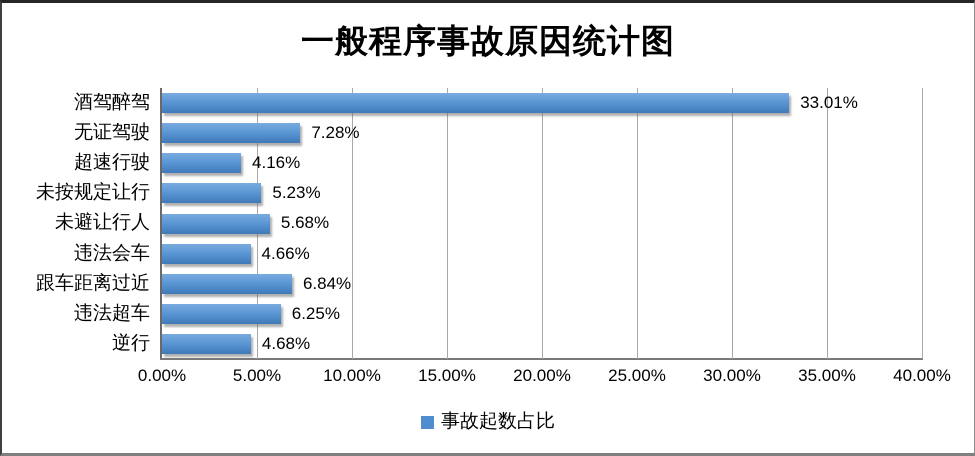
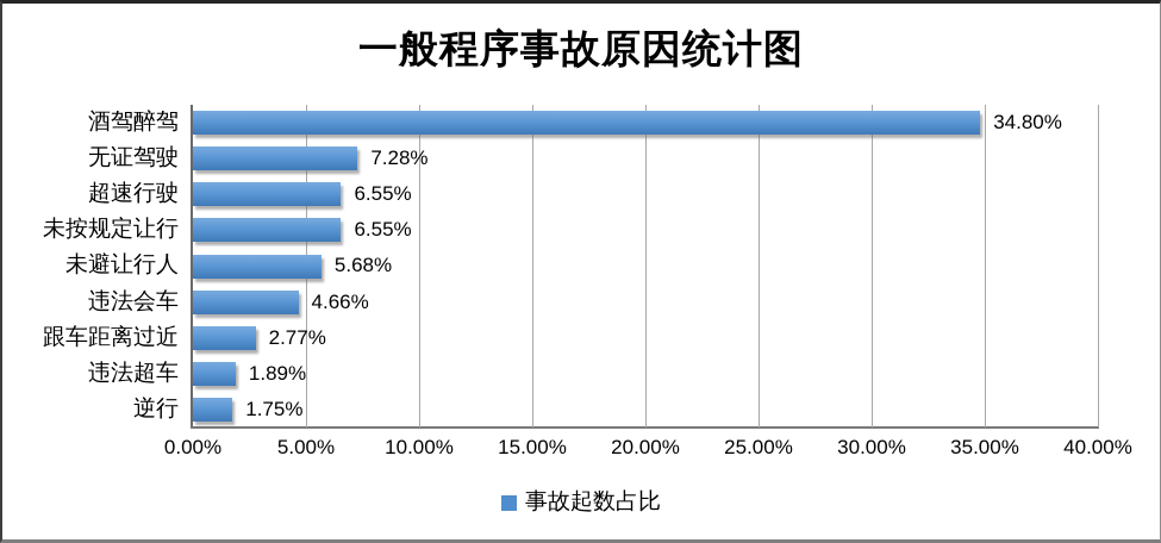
酒驾醉驾: 33.01% -> 34.80%
超速行驶: 4.16% -> 6.55%
未按规定让行: 5.23% -> 6.55%
跟车距离过近: 6.84% -> 2.77%
违法超车: 6.25% -> 1.89%
逆行: 4.68% -> 1.75%
